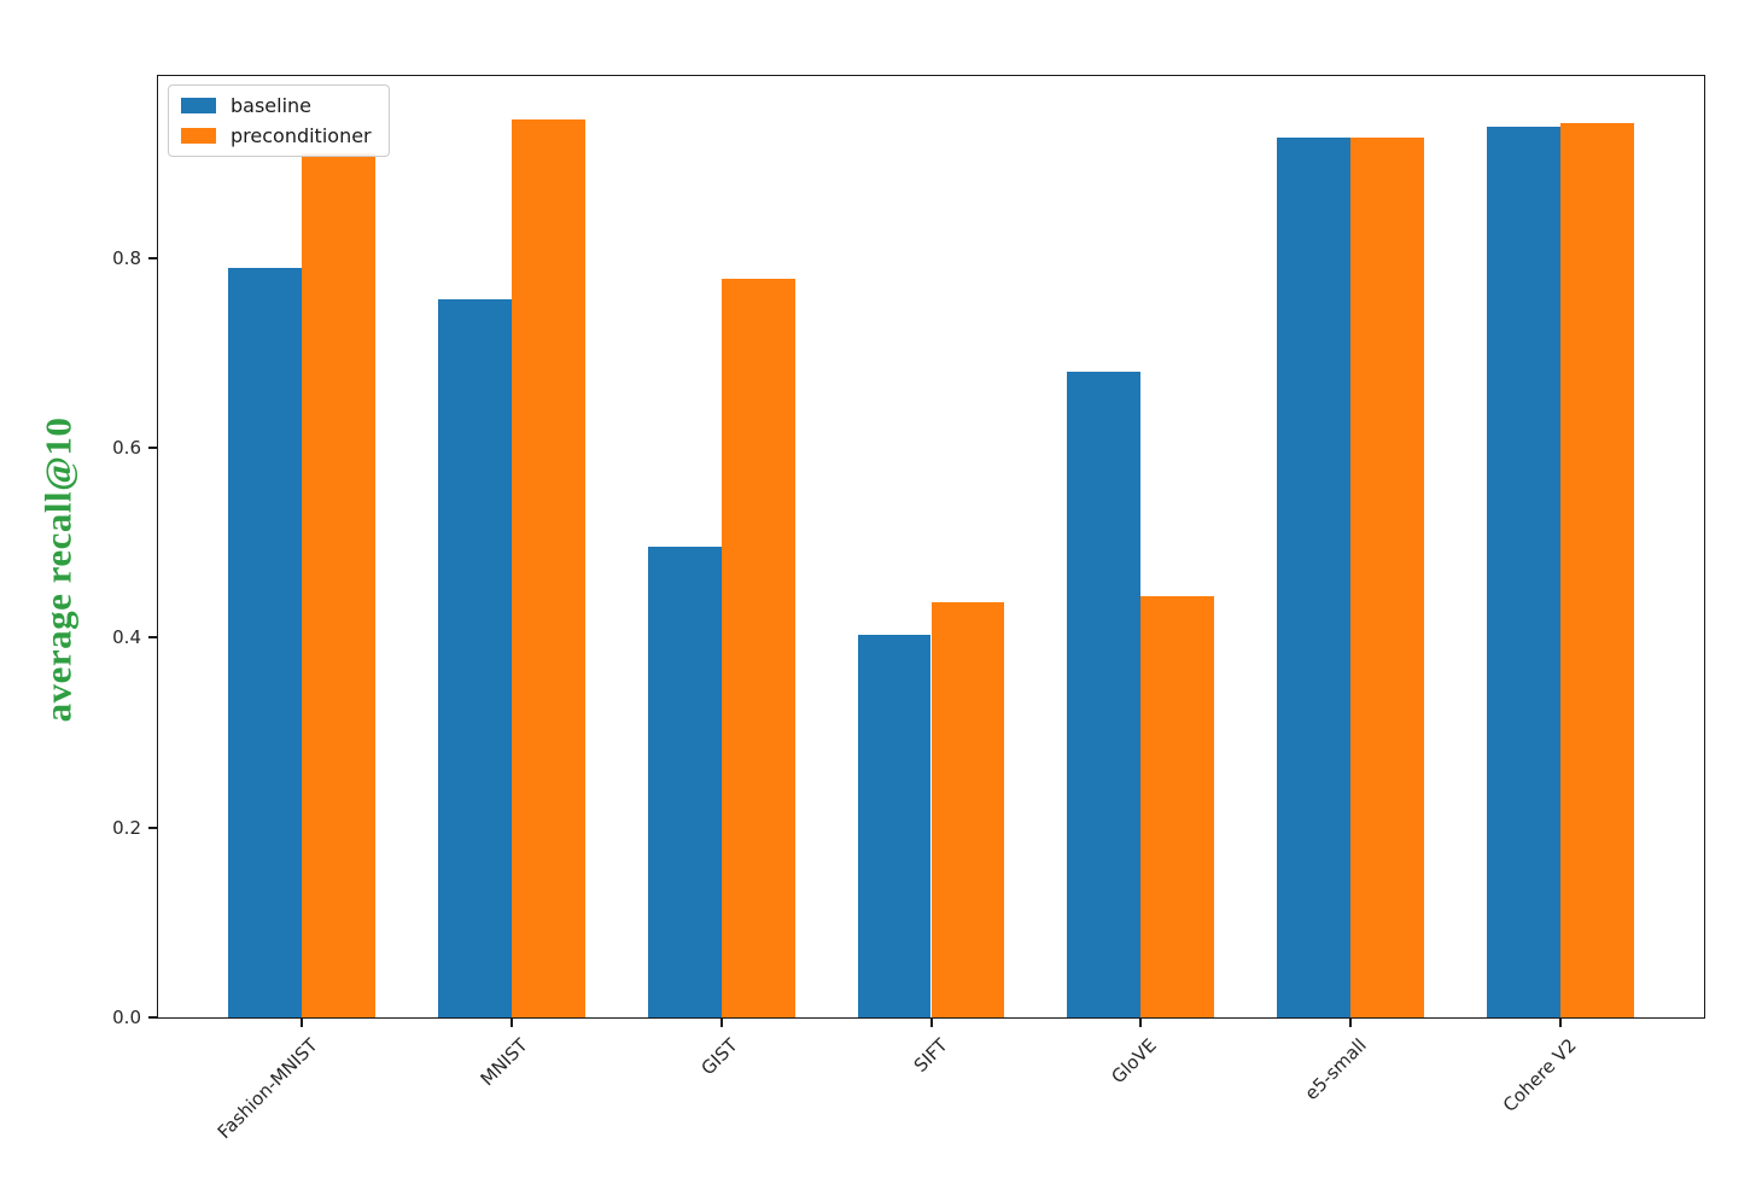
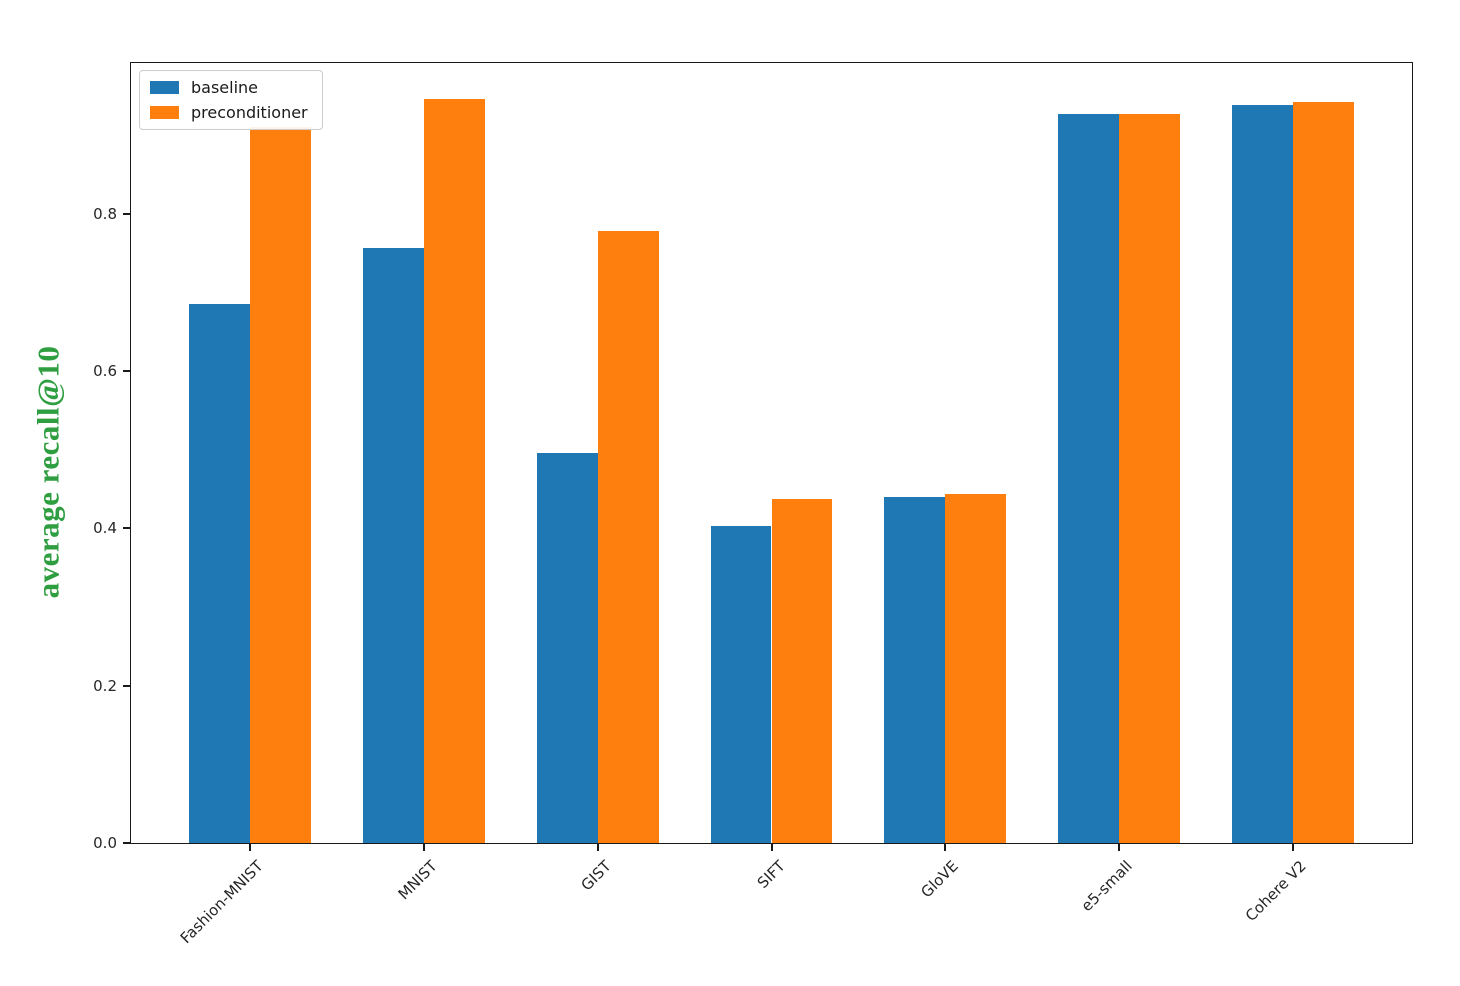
baseline/Fashion-MNIST: 0.79 -> 0.69
baseline/GloVE: 0.68 -> 0.44
